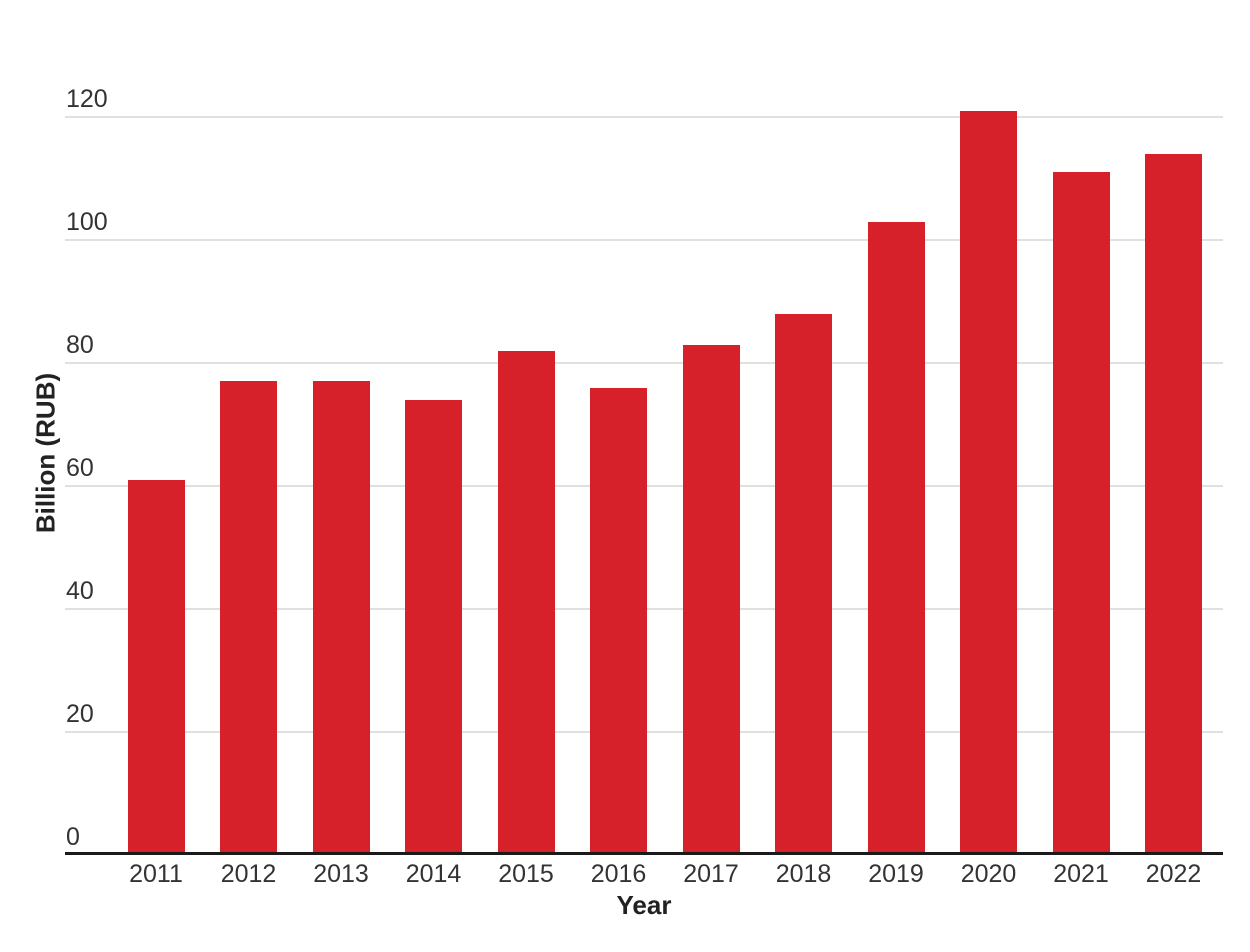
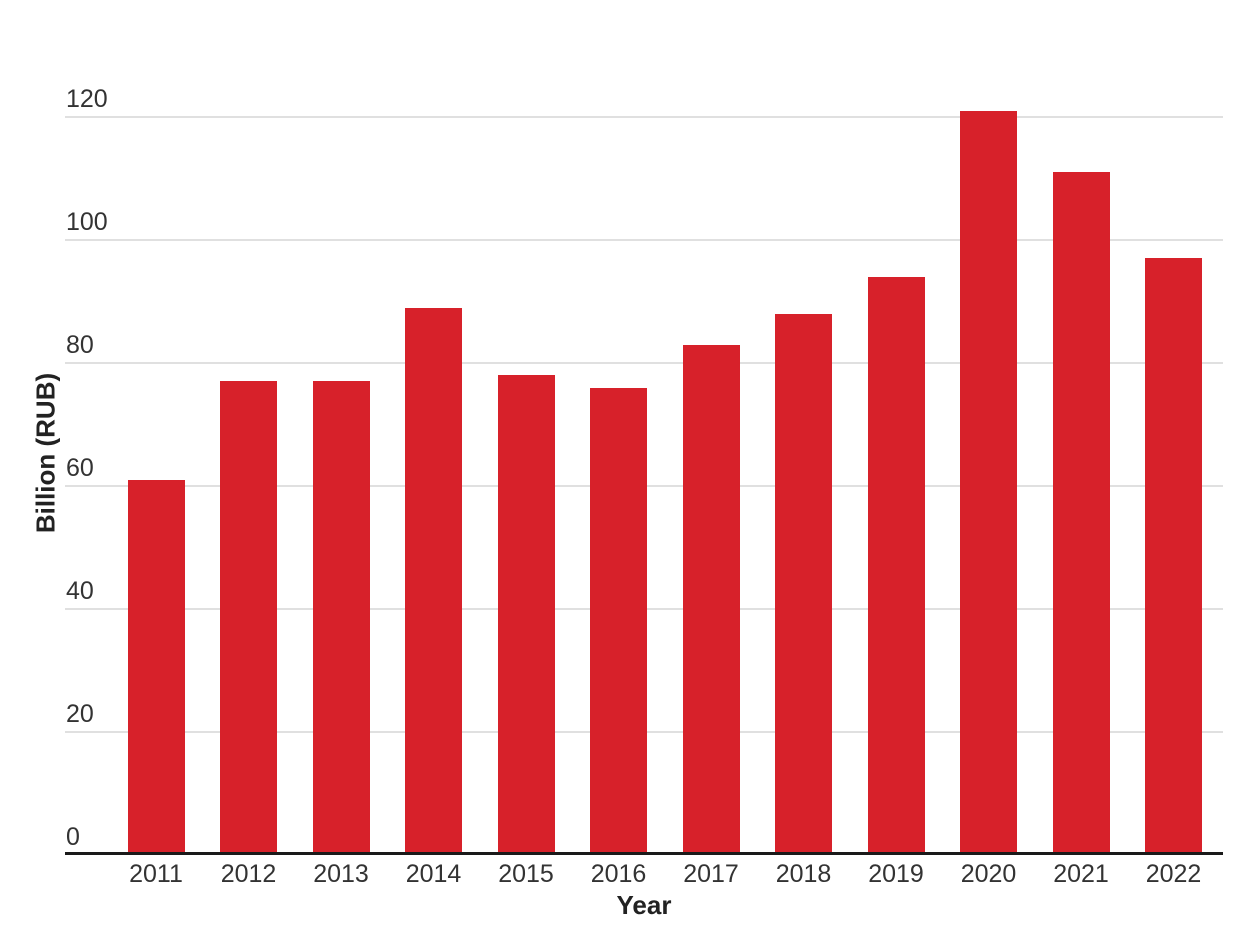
2014: 74 -> 89
2015: 82 -> 78
2019: 103 -> 94
2022: 114 -> 97
